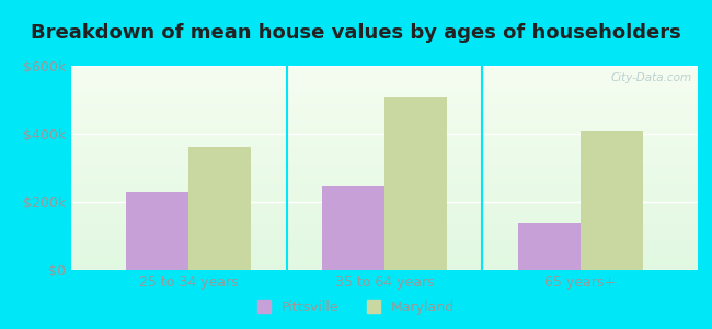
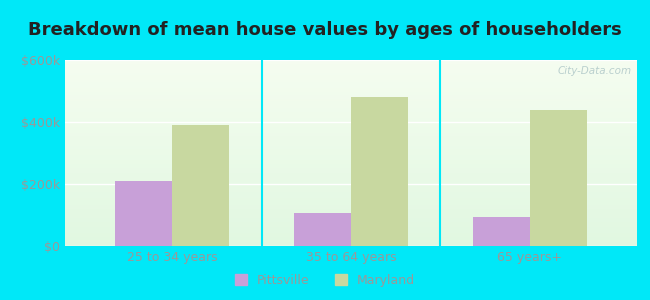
Pittsville/25 to 34 years: $230k -> $210k
Maryland/25 to 34 years: $360k -> $390k
Pittsville/35 to 64 years: $245k -> $105k
Maryland/35 to 64 years: $510k -> $480k
Pittsville/65 years+: $140k -> $95k
Maryland/65 years+: $410k -> $440k
